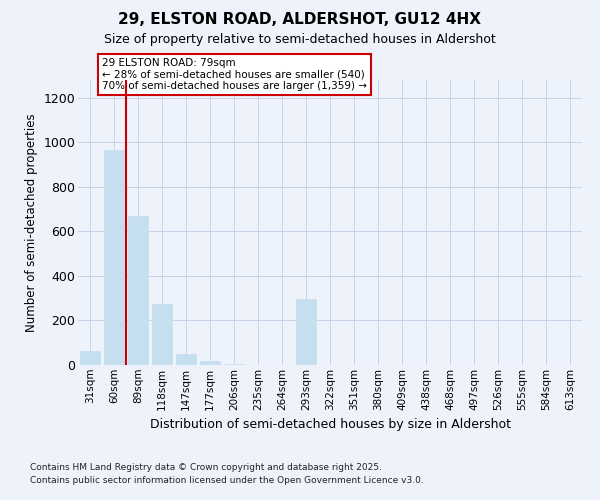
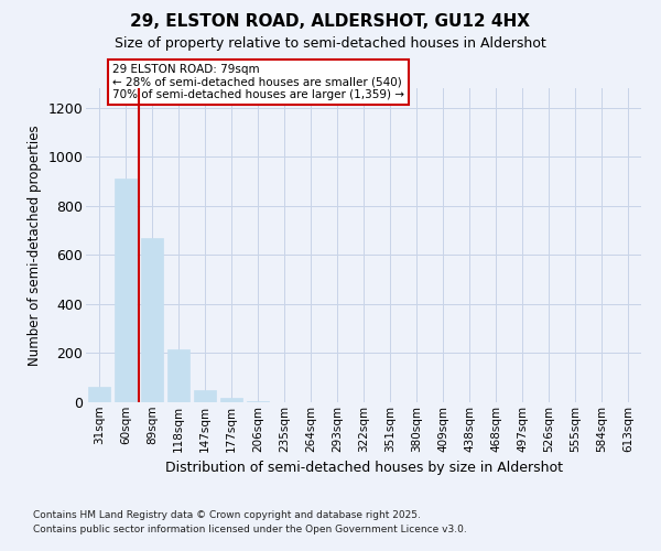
60sqm: 965 -> 910
118sqm: 275 -> 215
293sqm: 295 -> 1
